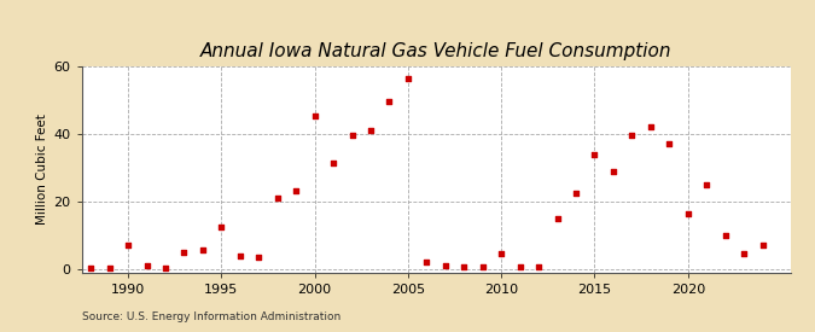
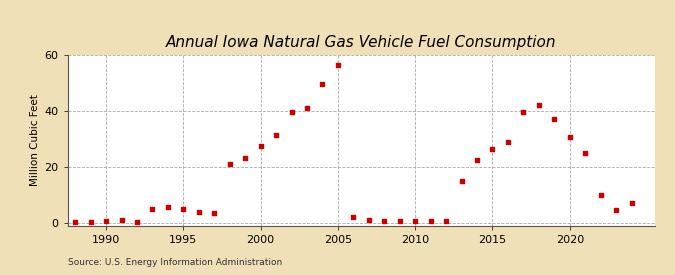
1990: 7.0 -> 0.5
1995: 12.5 -> 5.0
2000: 45.5 -> 27.5
2010: 4.5 -> 0.5
2015: 34.0 -> 26.5
2020: 16.5 -> 30.5
